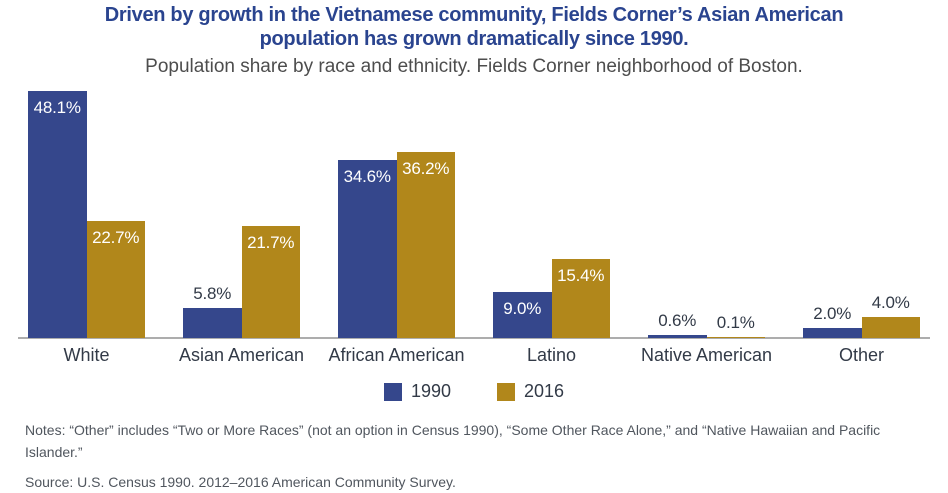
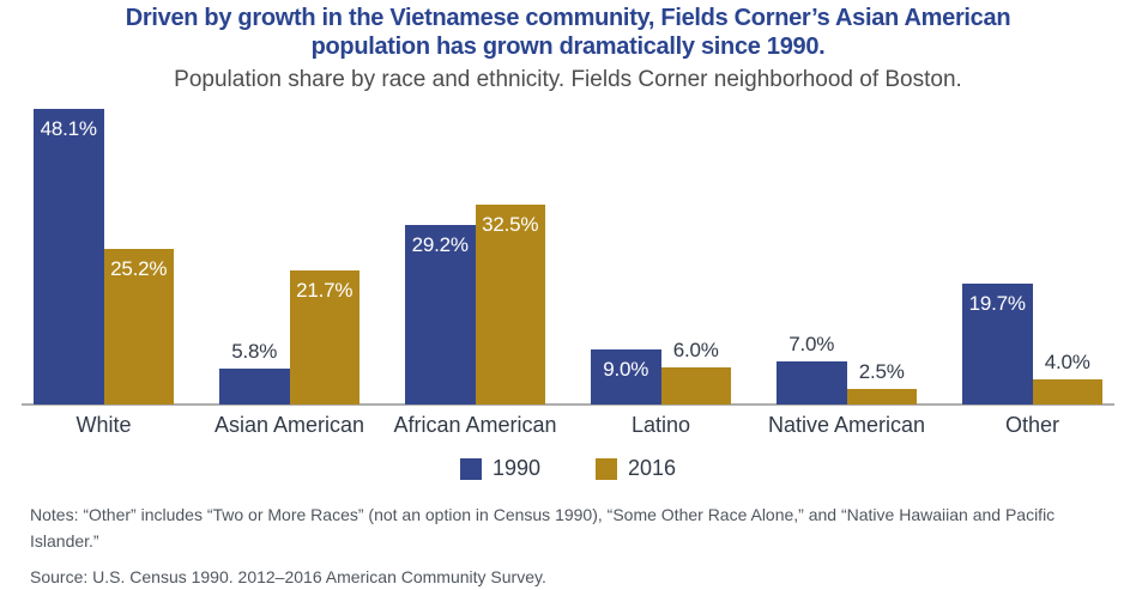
2016/White: 22.7% -> 25.2%
1990/African American: 34.6% -> 29.2%
2016/African American: 36.2% -> 32.5%
2016/Latino: 15.4% -> 6.0%
1990/Native American: 0.6% -> 7.0%
2016/Native American: 0.1% -> 2.5%
1990/Other: 2.0% -> 19.7%
